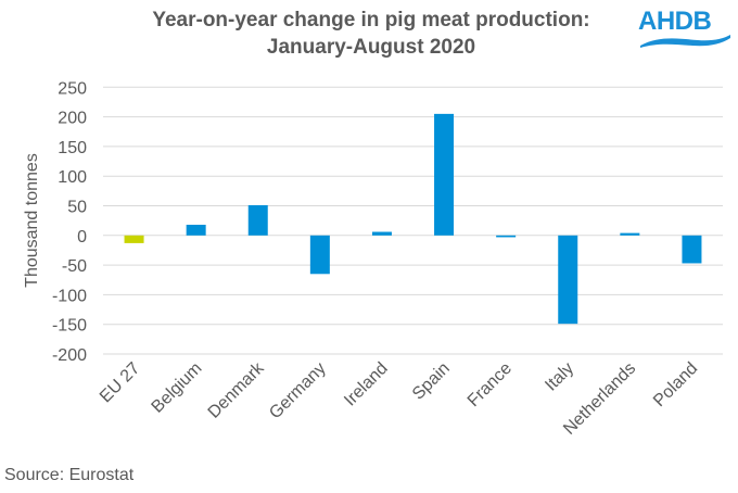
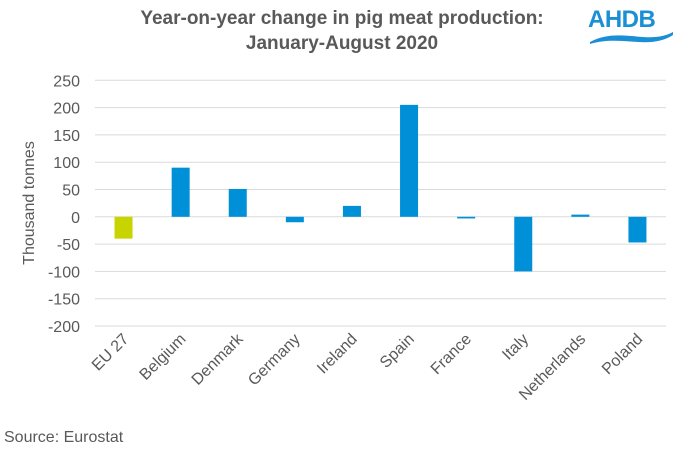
EU 27: -10 -> -40
Belgium: 20 -> 90
Germany: -60 -> -10
Ireland: 10 -> 20
Italy: -150 -> -100
